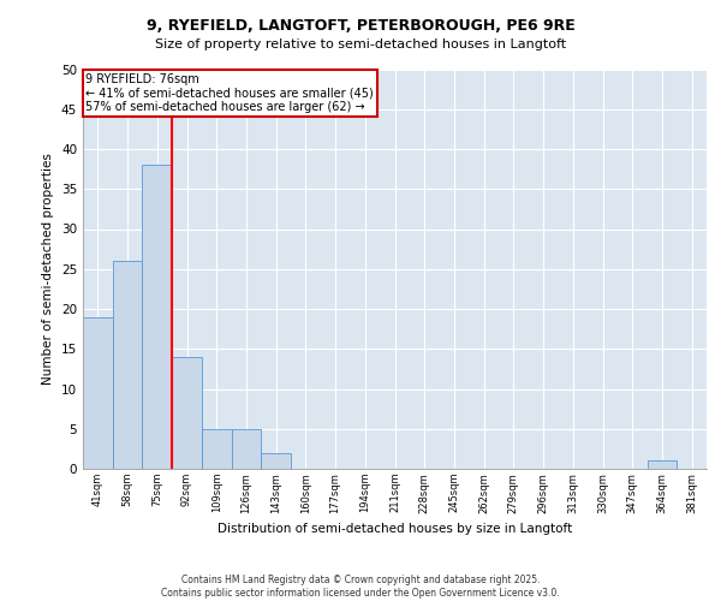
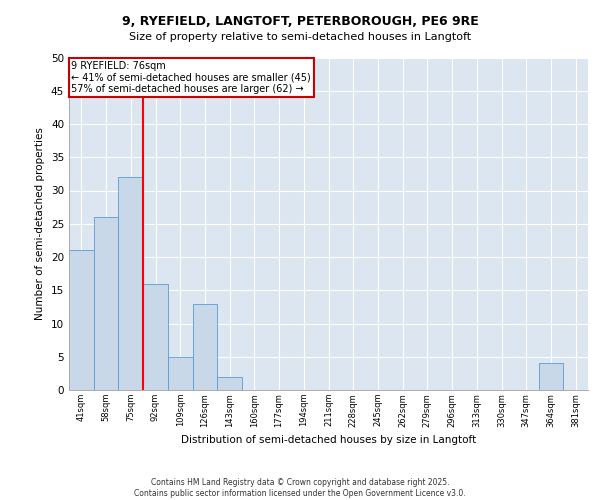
41sqm: 19 -> 21
75sqm: 38 -> 32
92sqm: 14 -> 16
126sqm: 5 -> 13
364sqm: 1 -> 4
